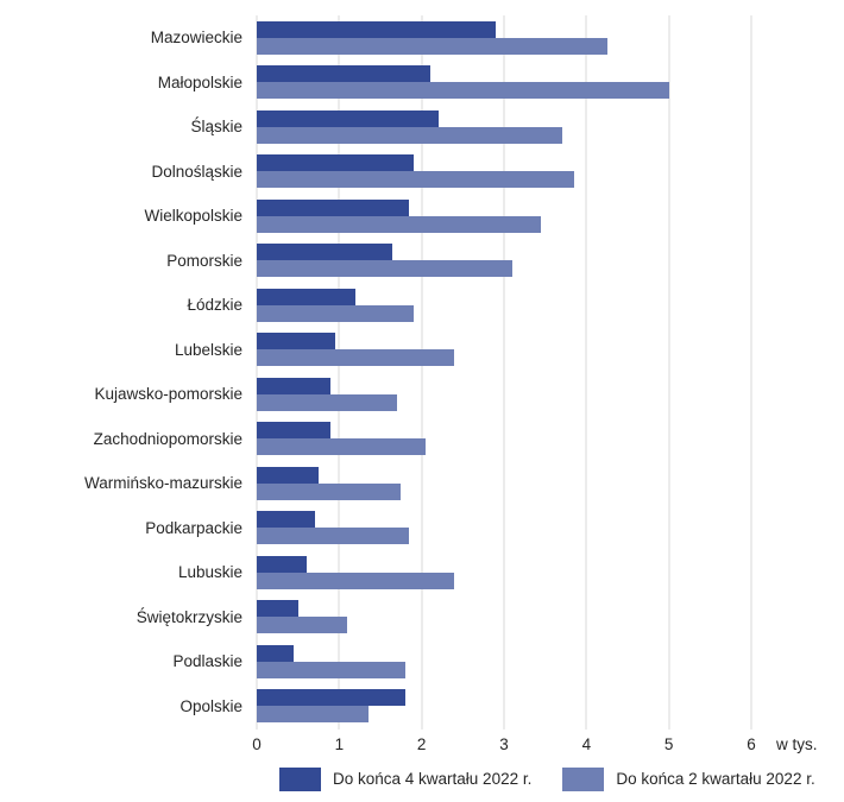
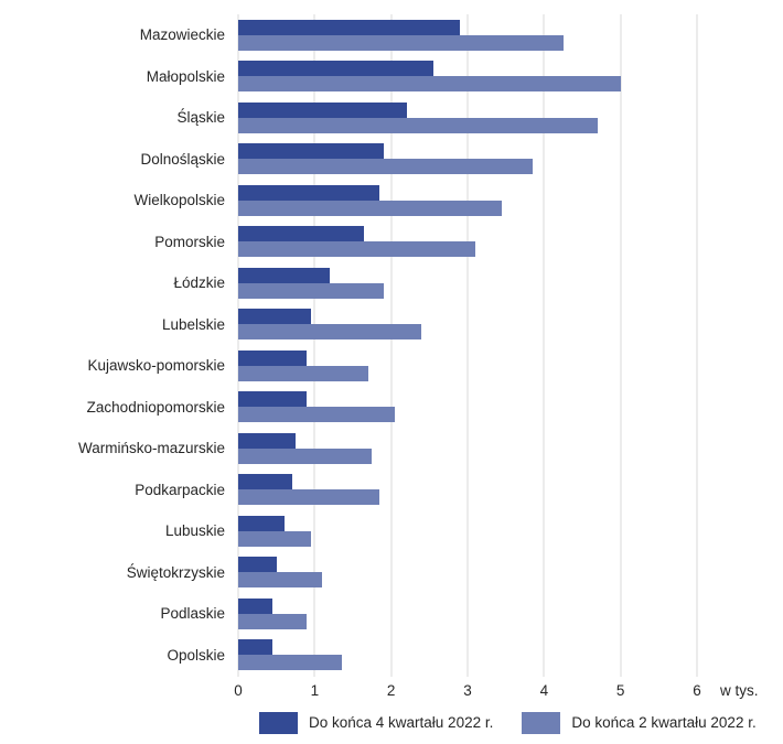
Do końca 4 kwartału 2022 r./Małopolskie: 2.1 -> 2.5
Do końca 2 kwartału 2022 r./Śląskie: 3.7 -> 4.7
Do końca 2 kwartału 2022 r./Lubuskie: 2.4 -> 0.9
Do końca 2 kwartału 2022 r./Podlaskie: 1.8 -> 0.9
Do końca 4 kwartału 2022 r./Opolskie: 1.8 -> 0.5
